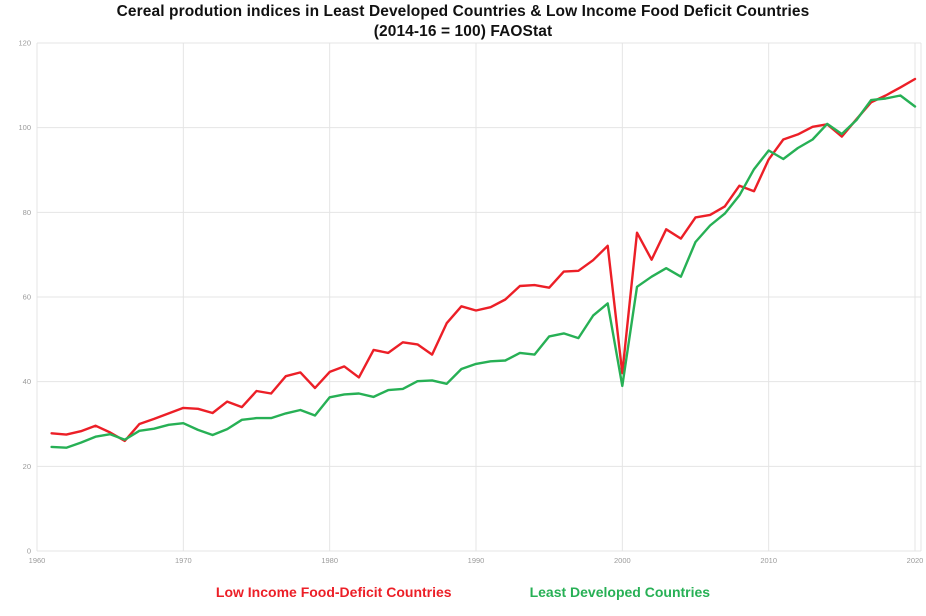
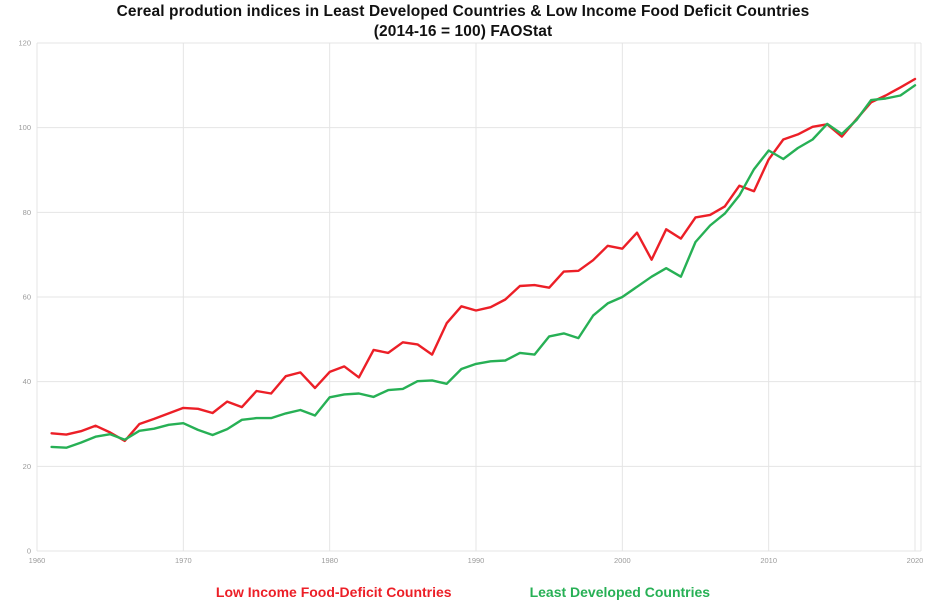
Low Income Food-Deficit Countries/2000: 42 -> 71
Least Developed Countries/2000: 39 -> 60
Least Developed Countries/2020: 105 -> 110
